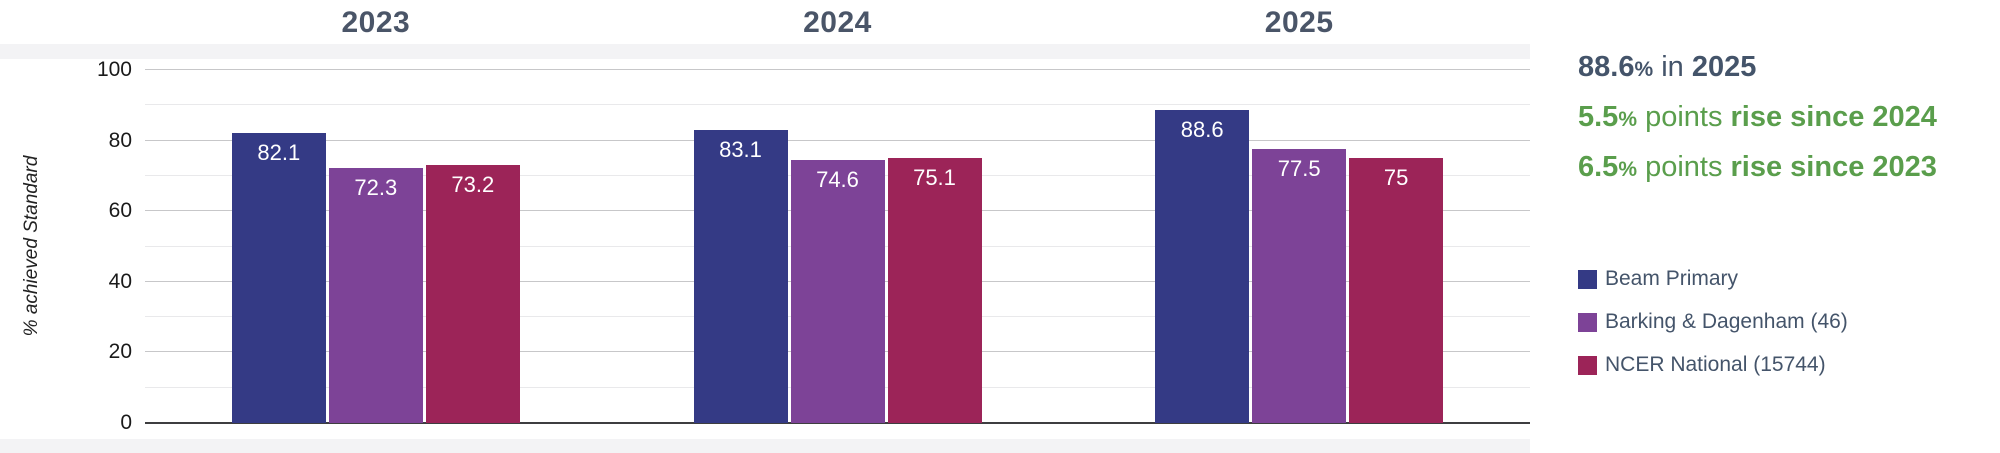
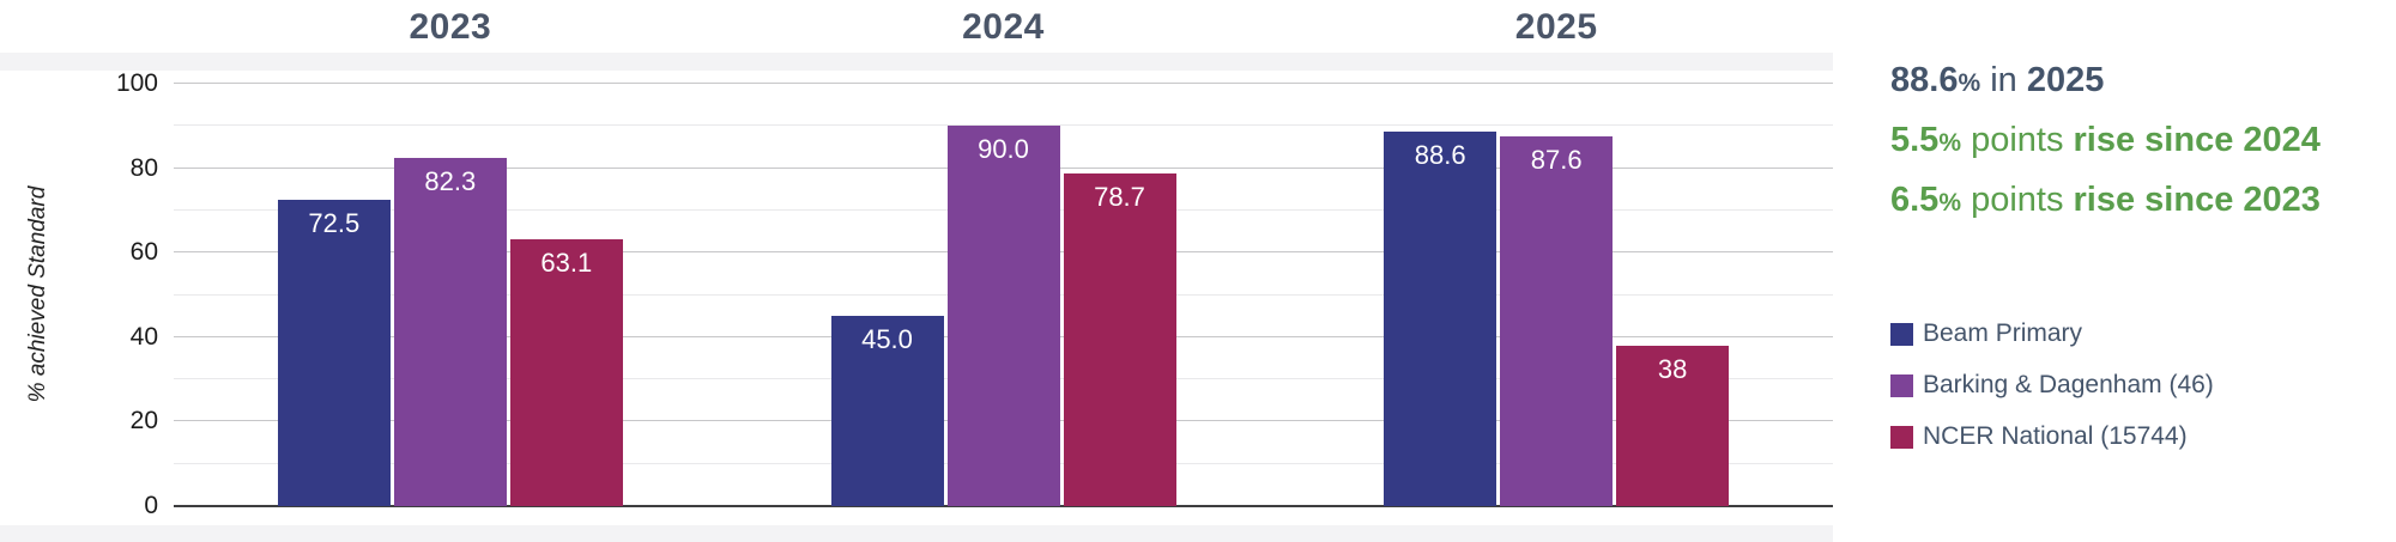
Beam Primary/2023: 82.1 -> 72.5
Barking & Dagenham (46)/2023: 72.3 -> 82.3
NCER National (15744)/2023: 73.2 -> 63.1
Beam Primary/2024: 83.1 -> 45.0
Barking & Dagenham (46)/2024: 74.6 -> 90.0
NCER National (15744)/2024: 75.1 -> 78.7
Barking & Dagenham (46)/2025: 77.5 -> 87.6
NCER National (15744)/2025: 75 -> 38
